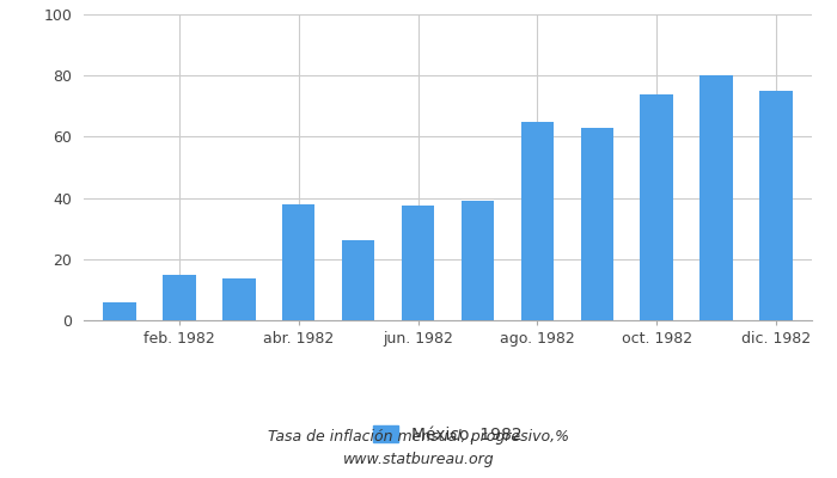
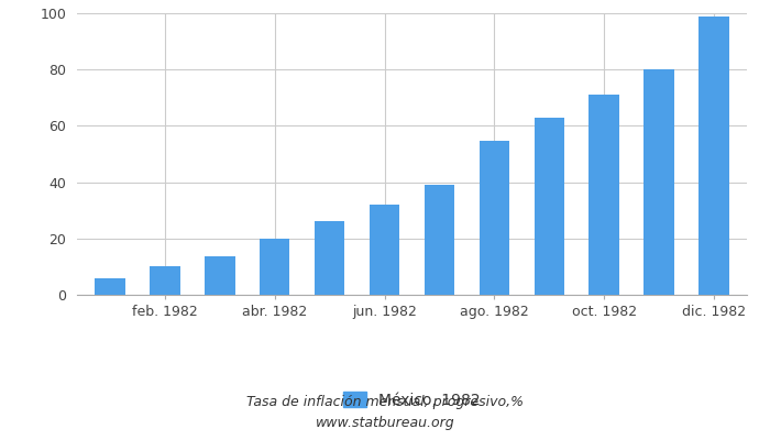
feb. 1982: 15.0 -> 10.0
abr. 1982: 38.0 -> 20.0
jun. 1982: 37.5 -> 32.0
ago. 1982: 65.0 -> 54.5
oct. 1982: 74.0 -> 71.0
dic. 1982: 75.0 -> 99.0
